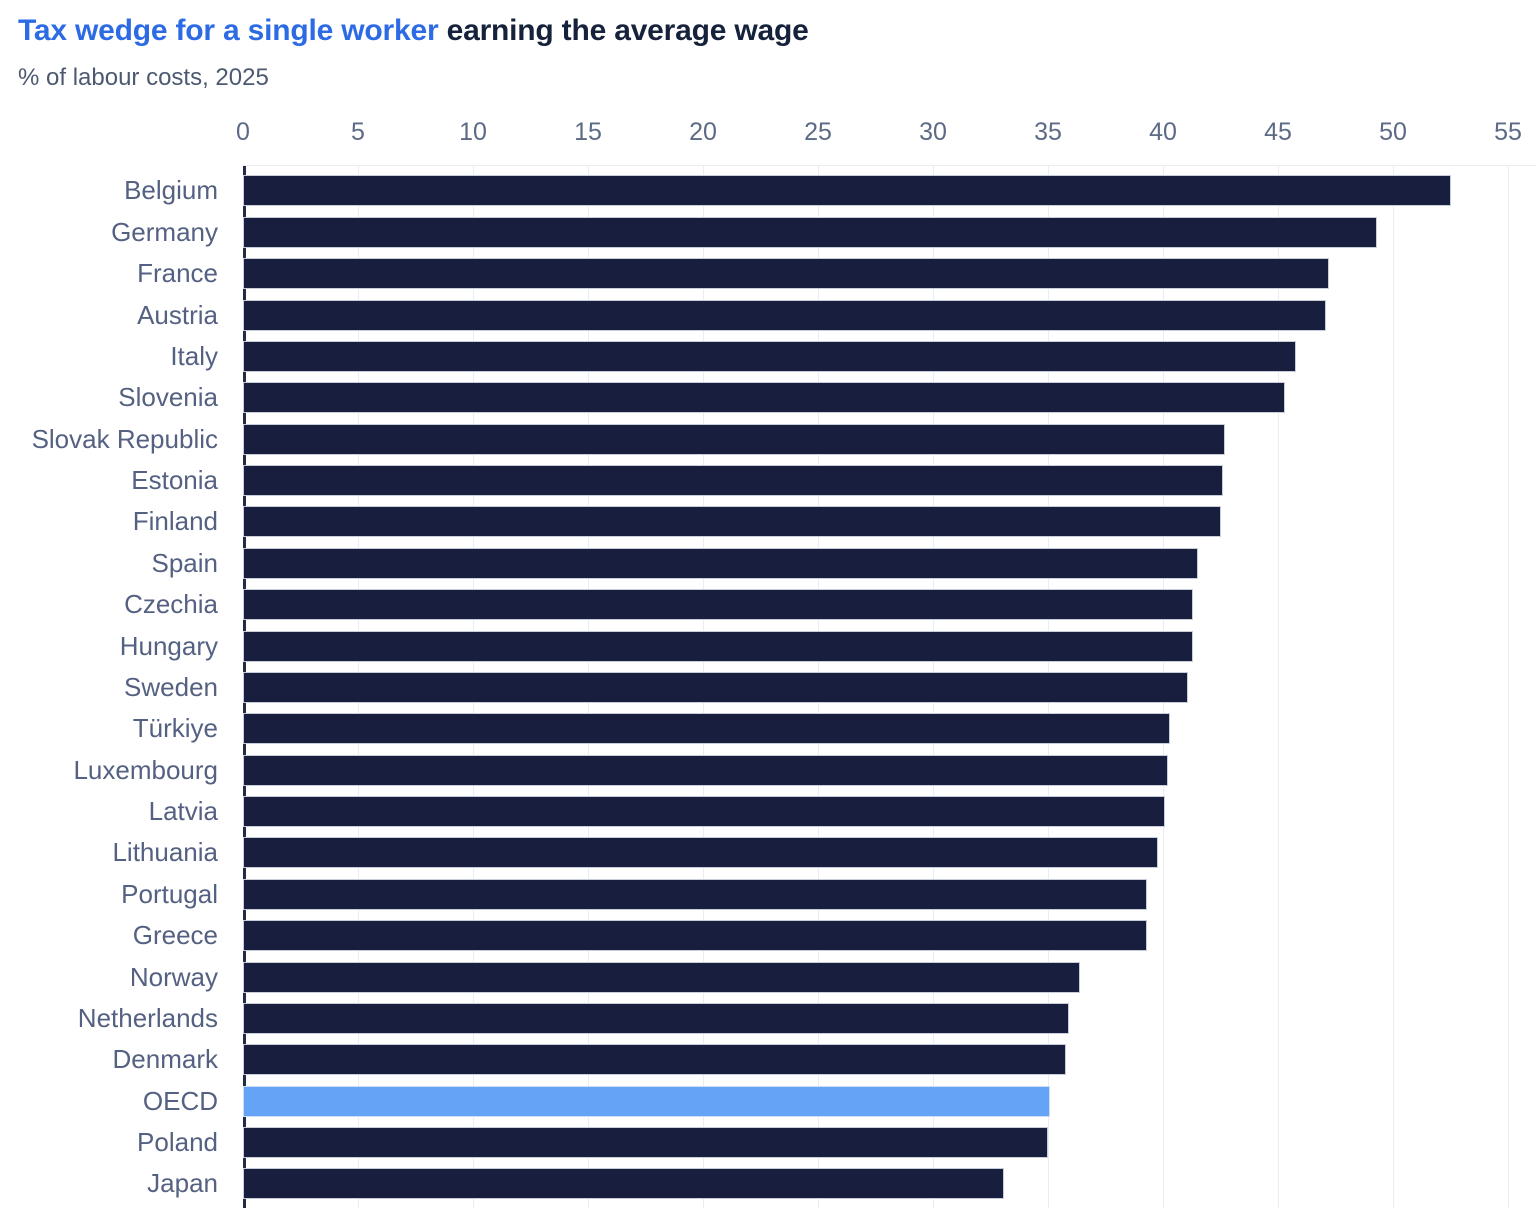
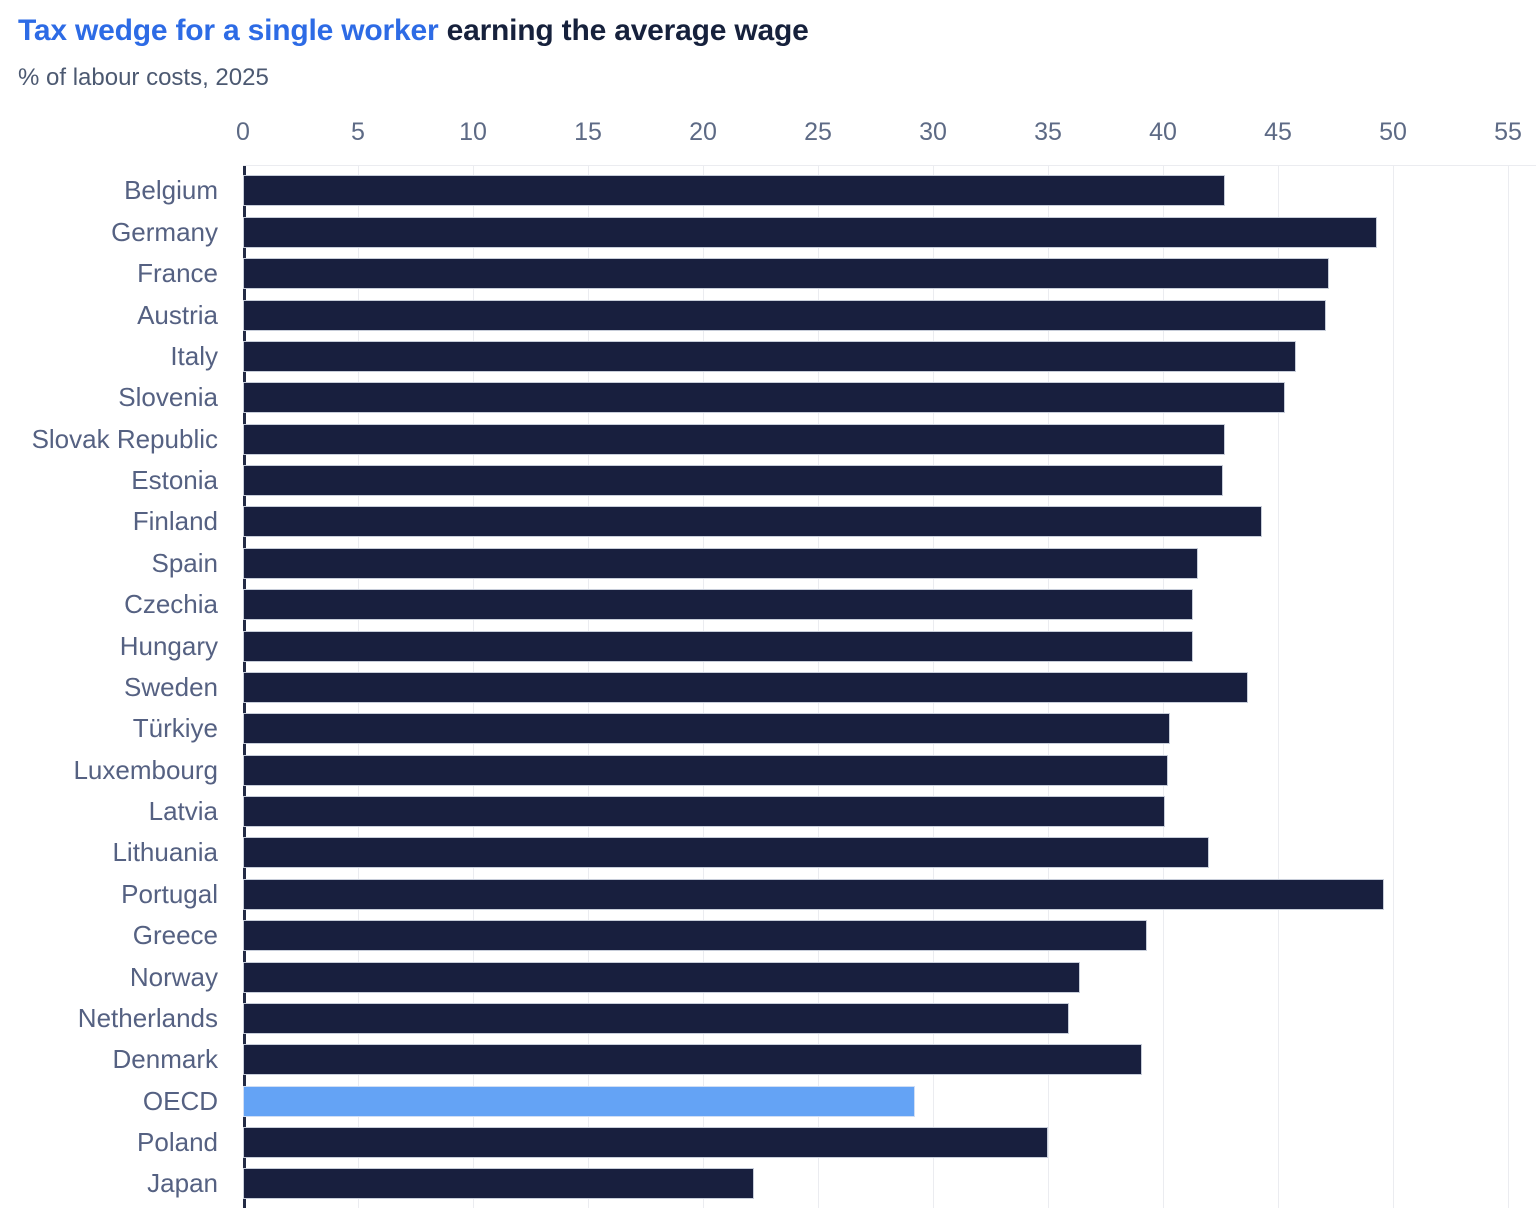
Belgium: 52.5 -> 42.7
Finland: 42.5 -> 44.3
Sweden: 41.1 -> 43.7
Lithuania: 39.8 -> 42.0
Portugal: 39.3 -> 49.6
Denmark: 35.8 -> 39.1
OECD: 35.1 -> 29.2
Japan: 33.1 -> 22.2
